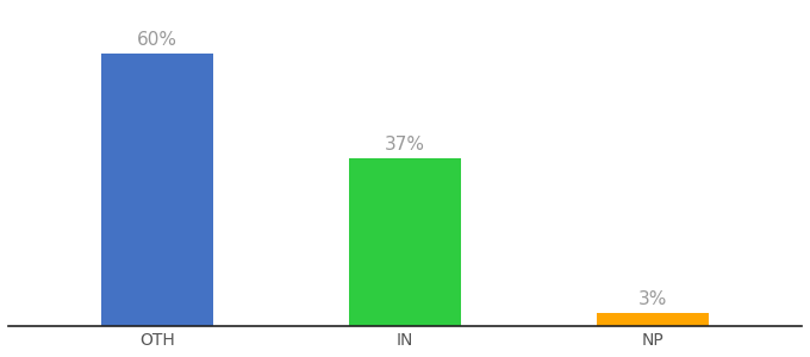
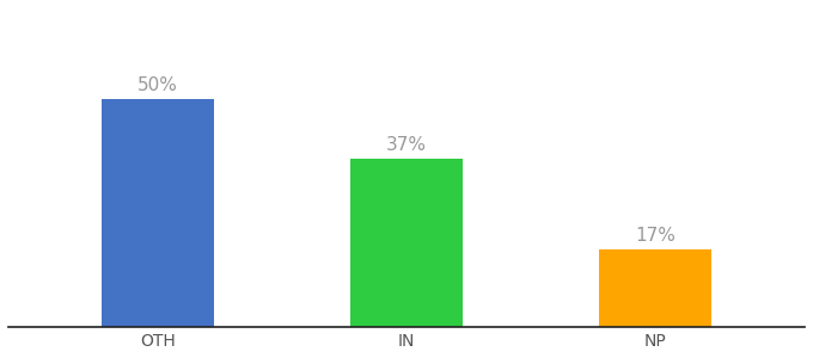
OTH: 60% -> 50%
NP: 3% -> 17%
